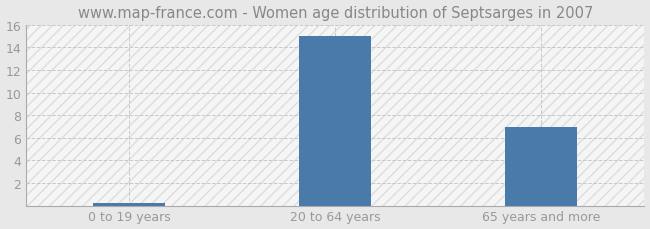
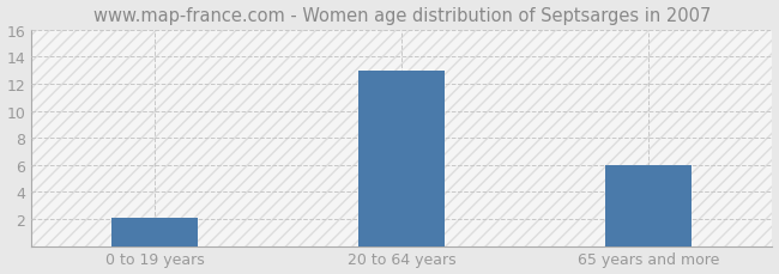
0 to 19 years: 0.2 -> 2.1
20 to 64 years: 15.0 -> 13.0
65 years and more: 7.0 -> 6.0
